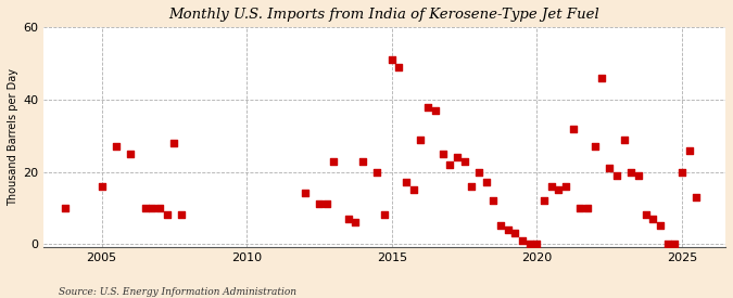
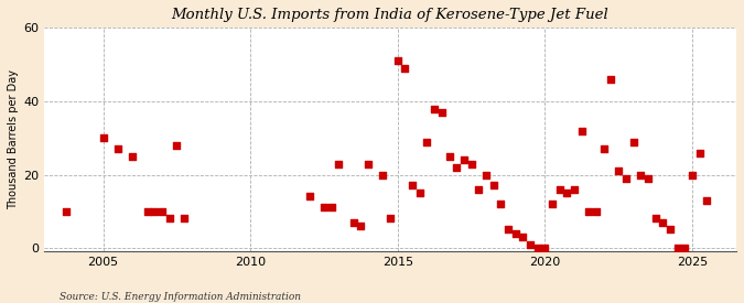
2005: 16 -> 30
